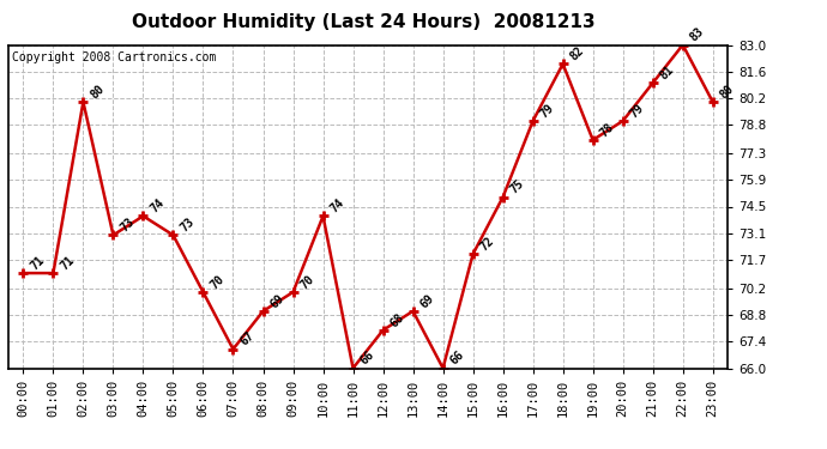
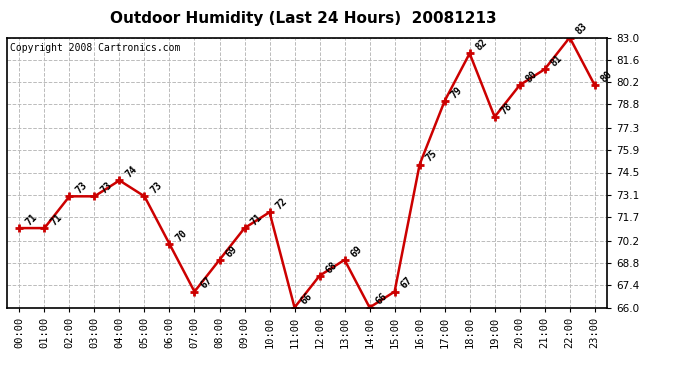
02:00: 80 -> 73
09:00: 70 -> 71
10:00: 74 -> 72
15:00: 72 -> 67
20:00: 79 -> 80
